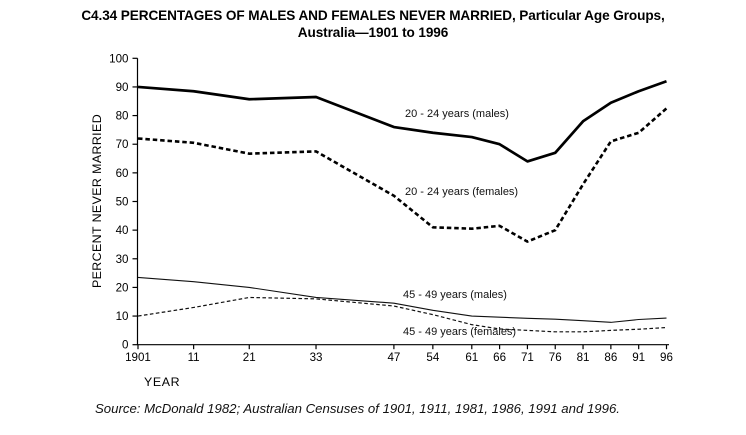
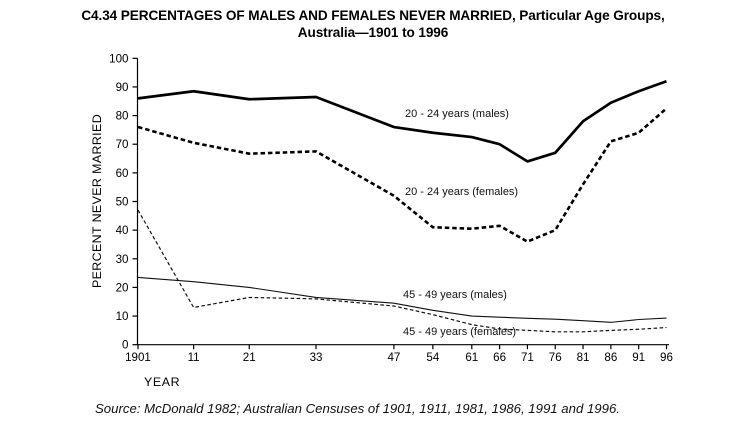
20 - 24 years (males)/1901: 90 -> 86
20 - 24 years (females)/1901: 72 -> 76
45 - 49 years (females)/1901: 10 -> 47
